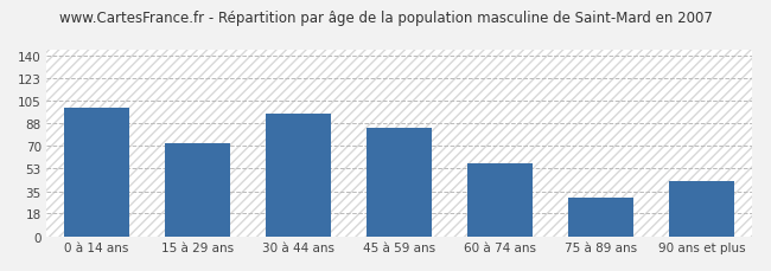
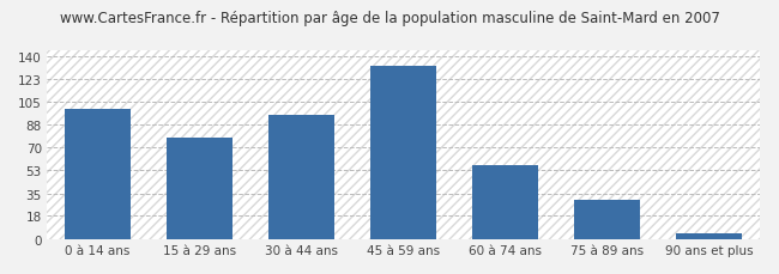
15 à 29 ans: 72 -> 78
45 à 59 ans: 84 -> 133
90 ans et plus: 43 -> 4
